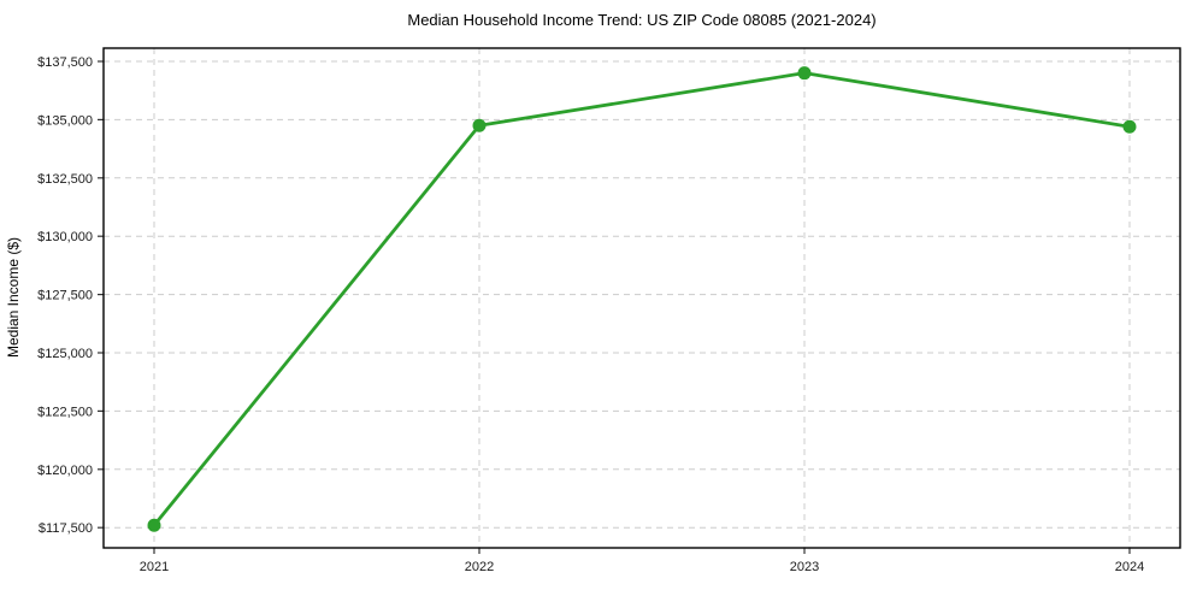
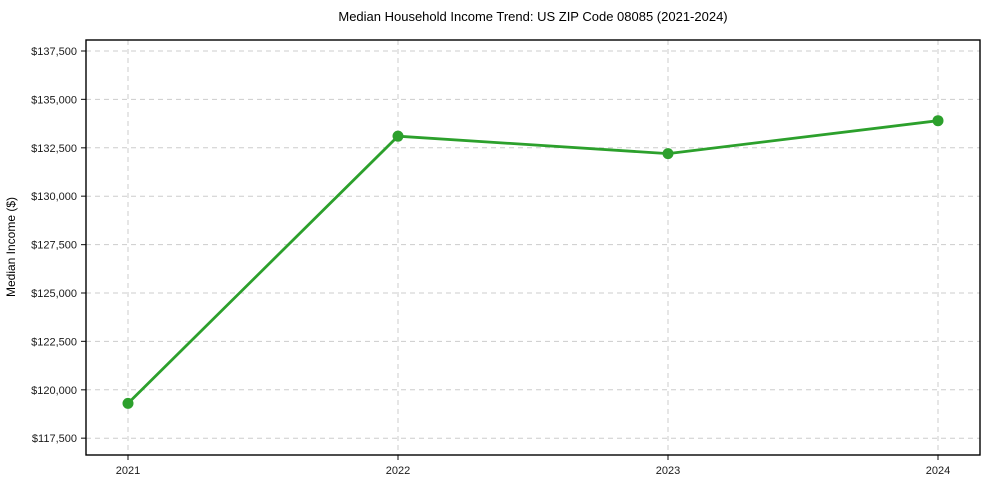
2021: $117600 -> $119300
2022: $134800 -> $133100
2023: $137000 -> $132200
2024: $134700 -> $133900
